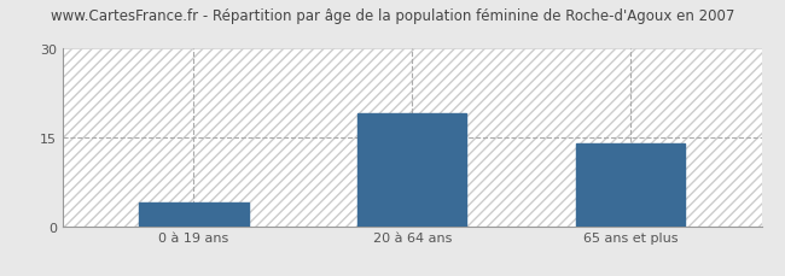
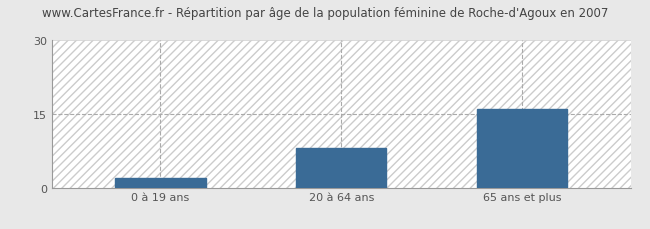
0 à 19 ans: 4 -> 2
20 à 64 ans: 19 -> 8
65 ans et plus: 14 -> 16
